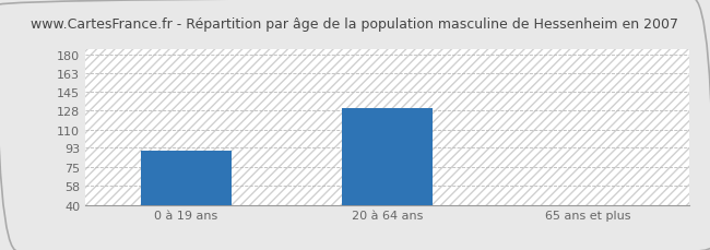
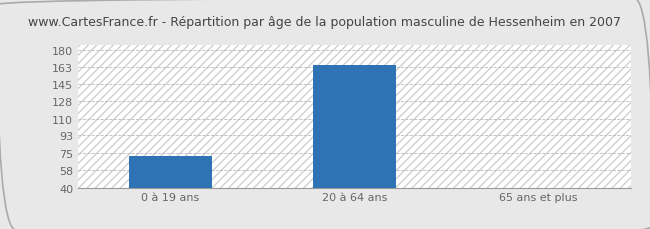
0 à 19 ans: 90 -> 72
20 à 64 ans: 130 -> 165
